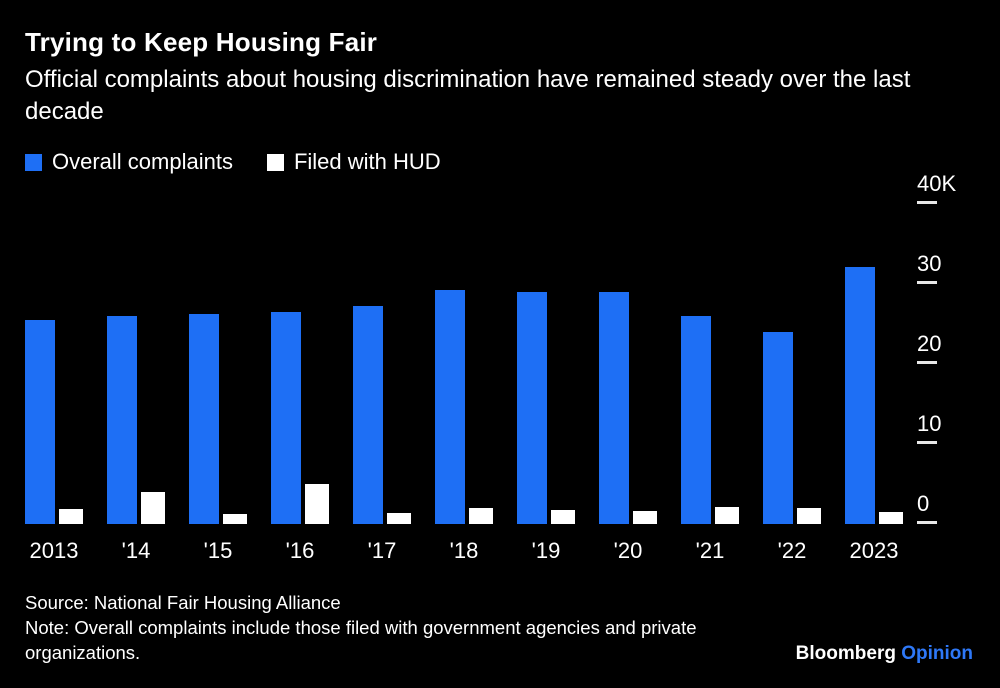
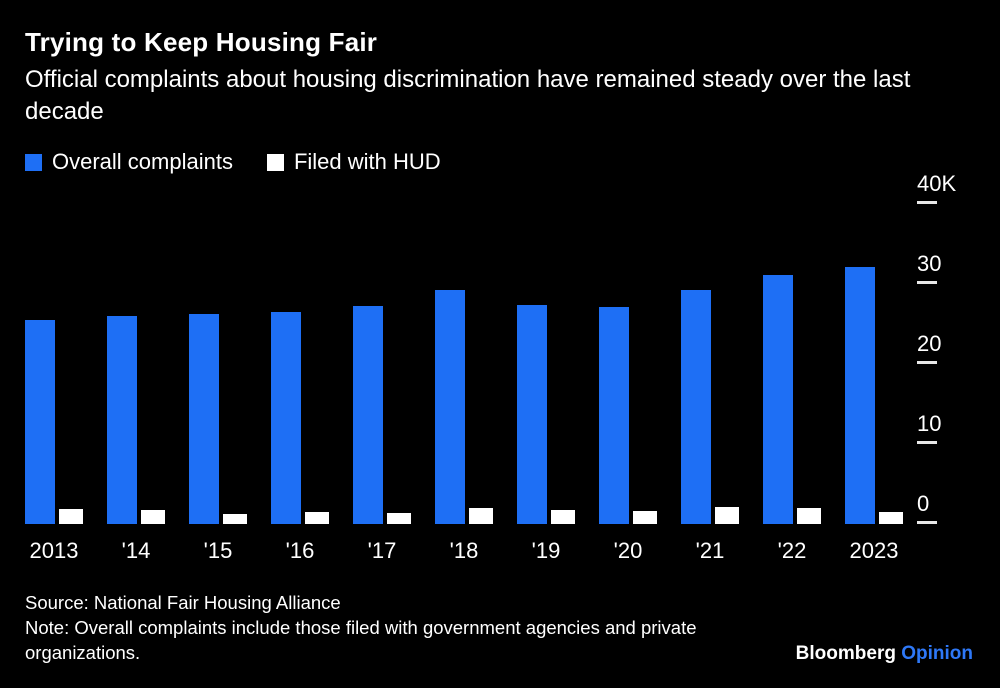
Filed with HUD/'14: 4K -> 2K
Filed with HUD/'16: 5K -> 2K
Overall complaints/'19: 29K -> 27K
Overall complaints/'20: 29K -> 27K
Overall complaints/'21: 26K -> 29K
Overall complaints/'22: 24K -> 31K
